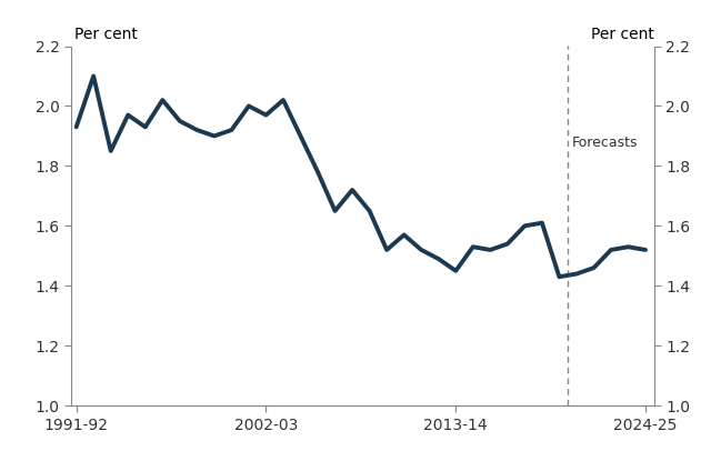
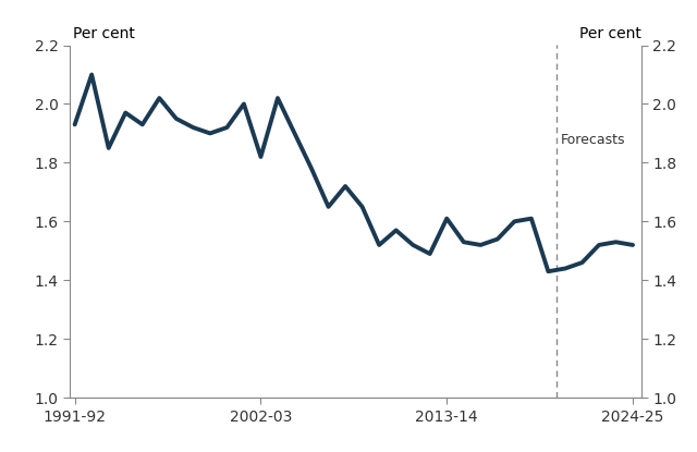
2002-03: 1.97 -> 1.82
2013-14: 1.45 -> 1.61
